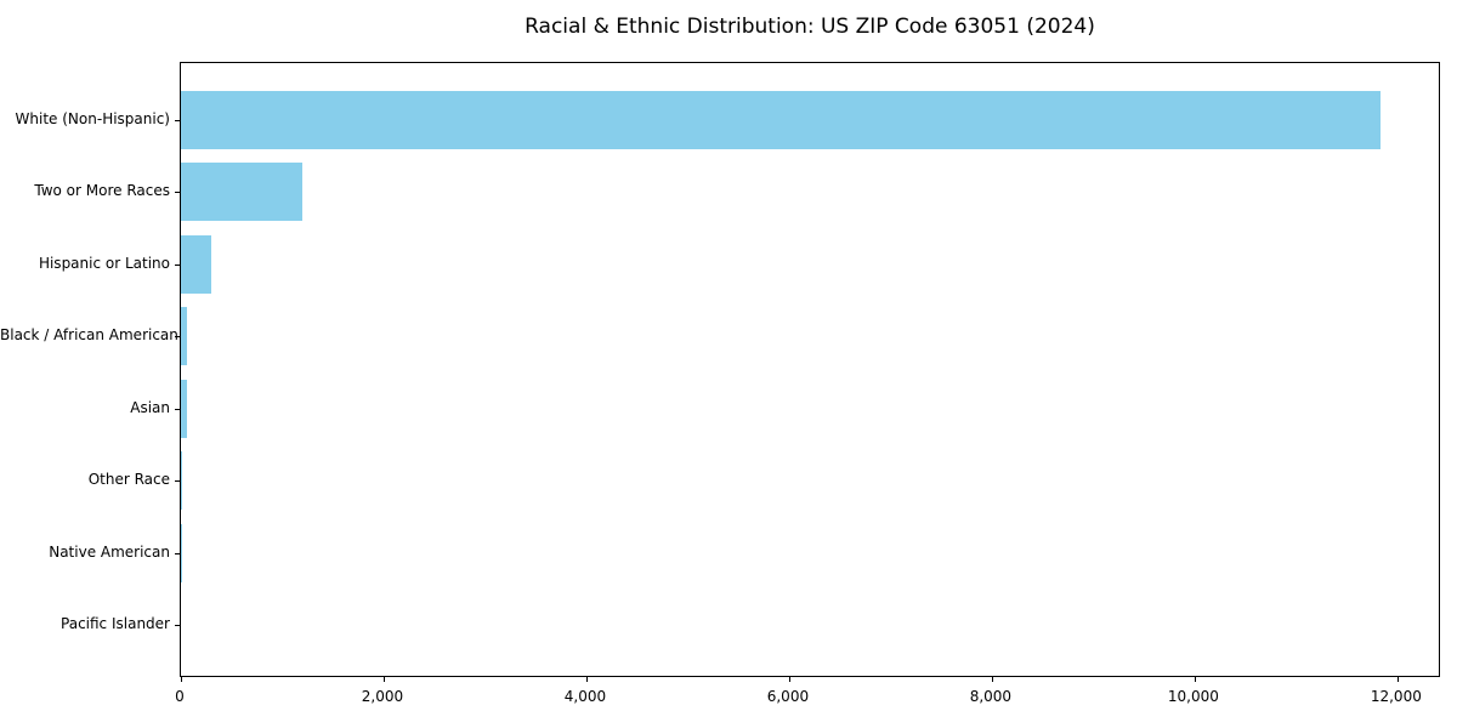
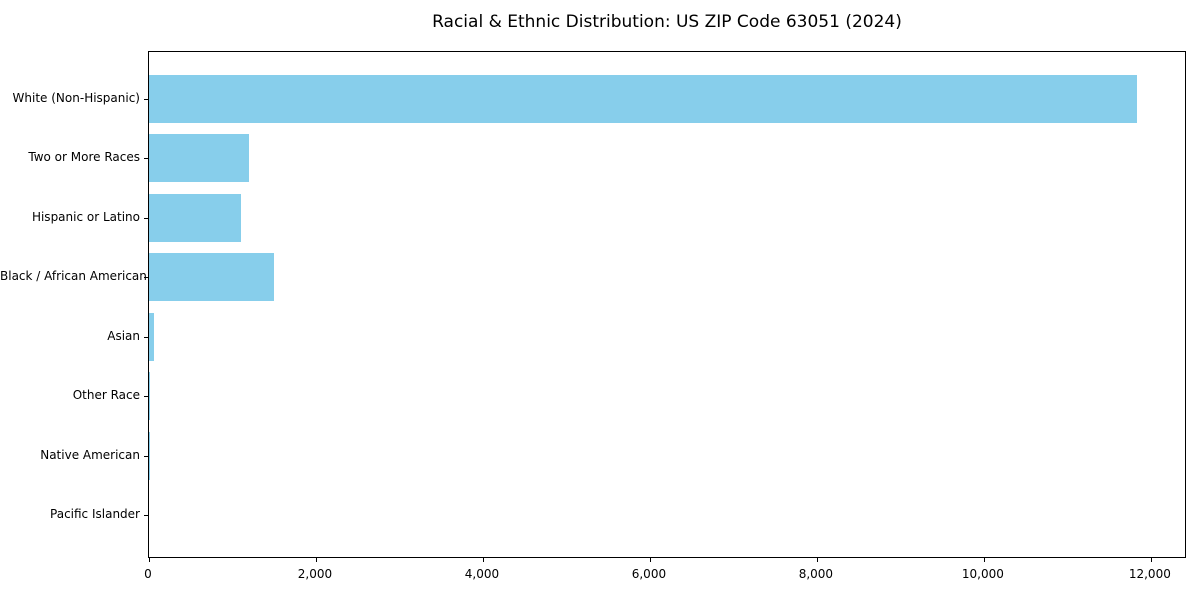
Hispanic or Latino: 300 -> 1100
Black / African American: 100 -> 1500
